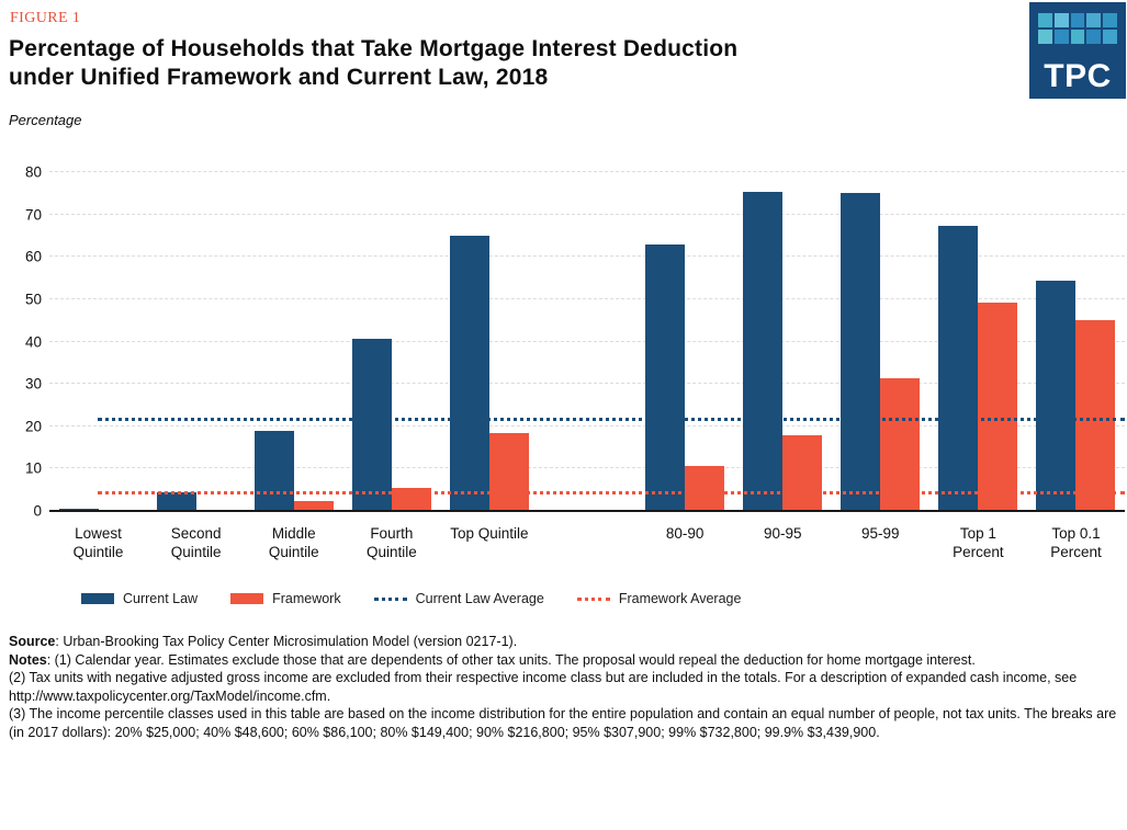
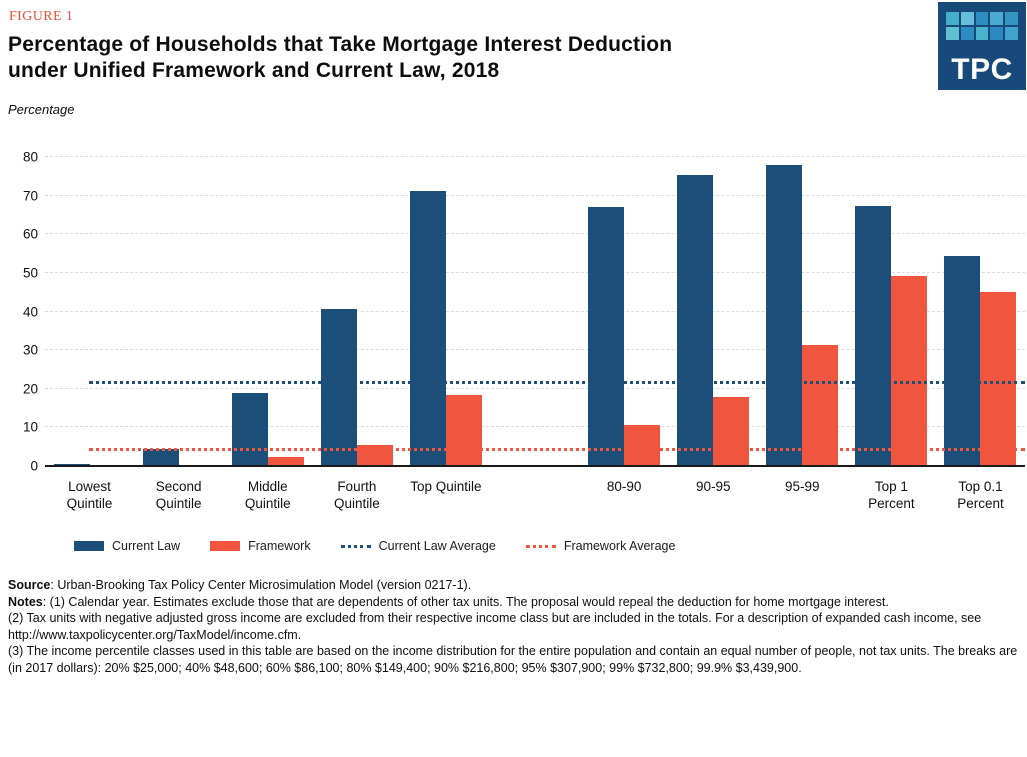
Current Law/Top Quintile: 65 -> 71
Current Law/80-90: 63 -> 67
Current Law/95-99: 75 -> 78
